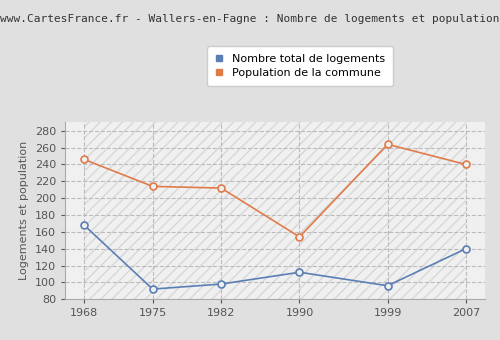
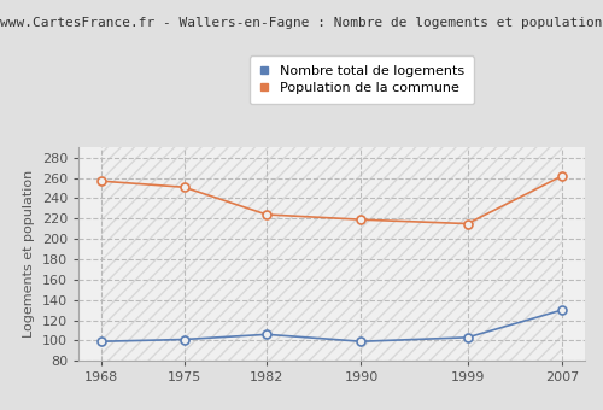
Nombre total de logements/1968: 168 -> 99
Population de la commune/1968: 246 -> 257
Nombre total de logements/1975: 92 -> 101
Population de la commune/1975: 214 -> 251
Nombre total de logements/1982: 98 -> 106
Population de la commune/1982: 212 -> 224
Nombre total de logements/1990: 112 -> 99
Population de la commune/1990: 154 -> 219
Nombre total de logements/1999: 96 -> 103
Population de la commune/1999: 264 -> 215
Nombre total de logements/2007: 140 -> 130
Population de la commune/2007: 240 -> 262
